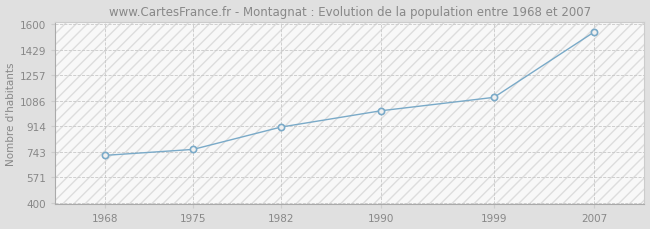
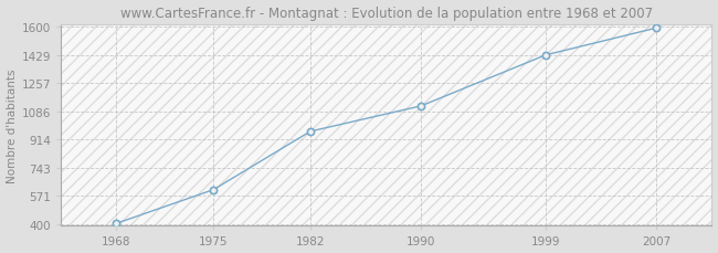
1968: 720 -> 400
1975: 760 -> 610
1982: 910 -> 960
1990: 1020 -> 1120
1999: 1110 -> 1430
2007: 1550 -> 1600
